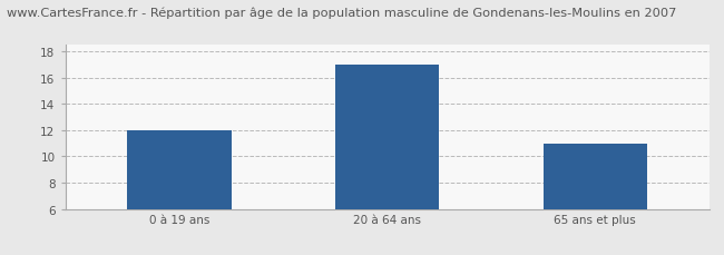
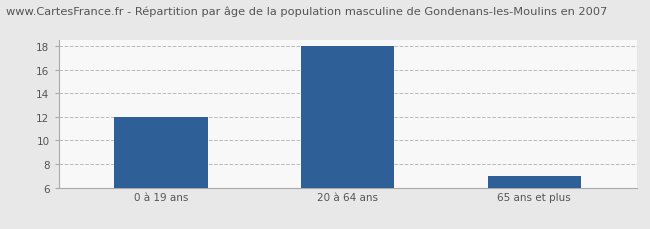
20 à 64 ans: 17 -> 18
65 ans et plus: 11 -> 7
